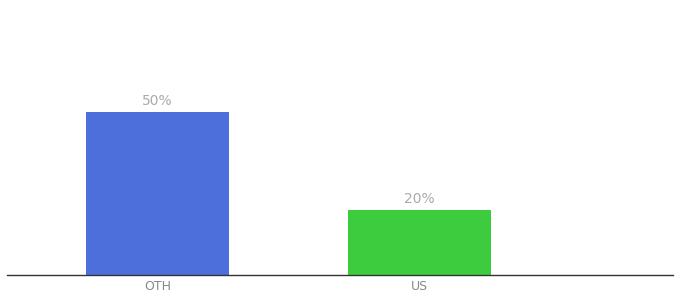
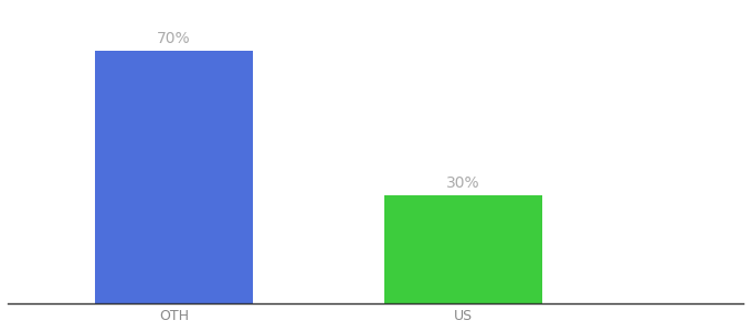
OTH: 50% -> 70%
US: 20% -> 30%
